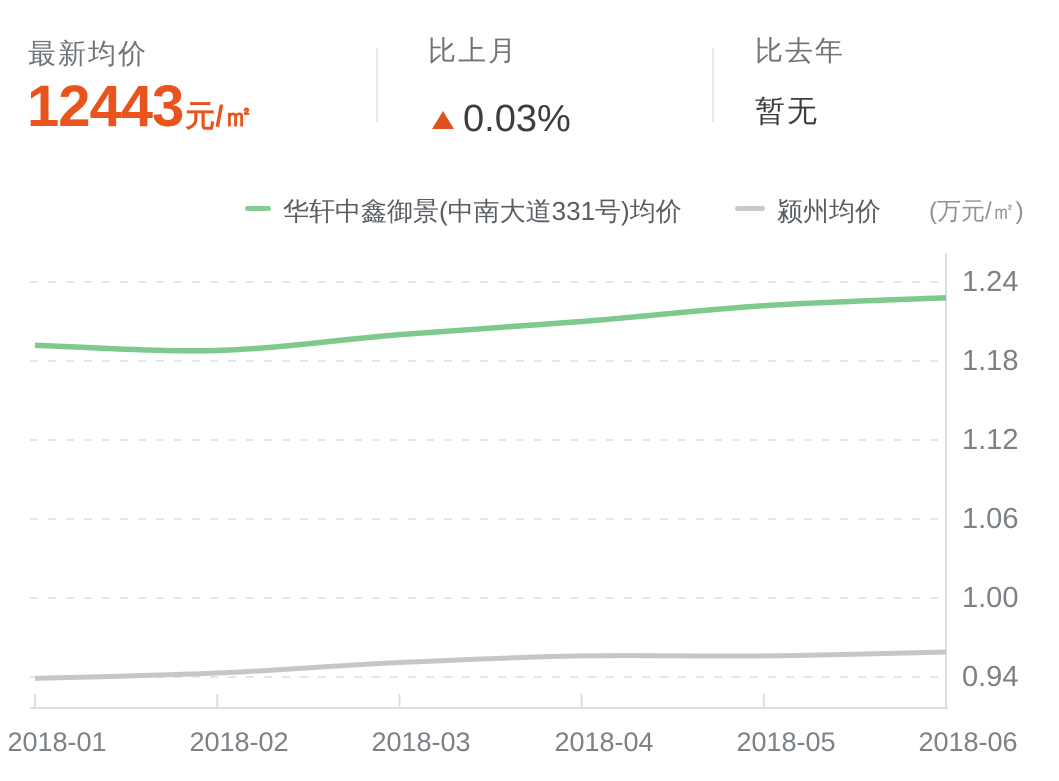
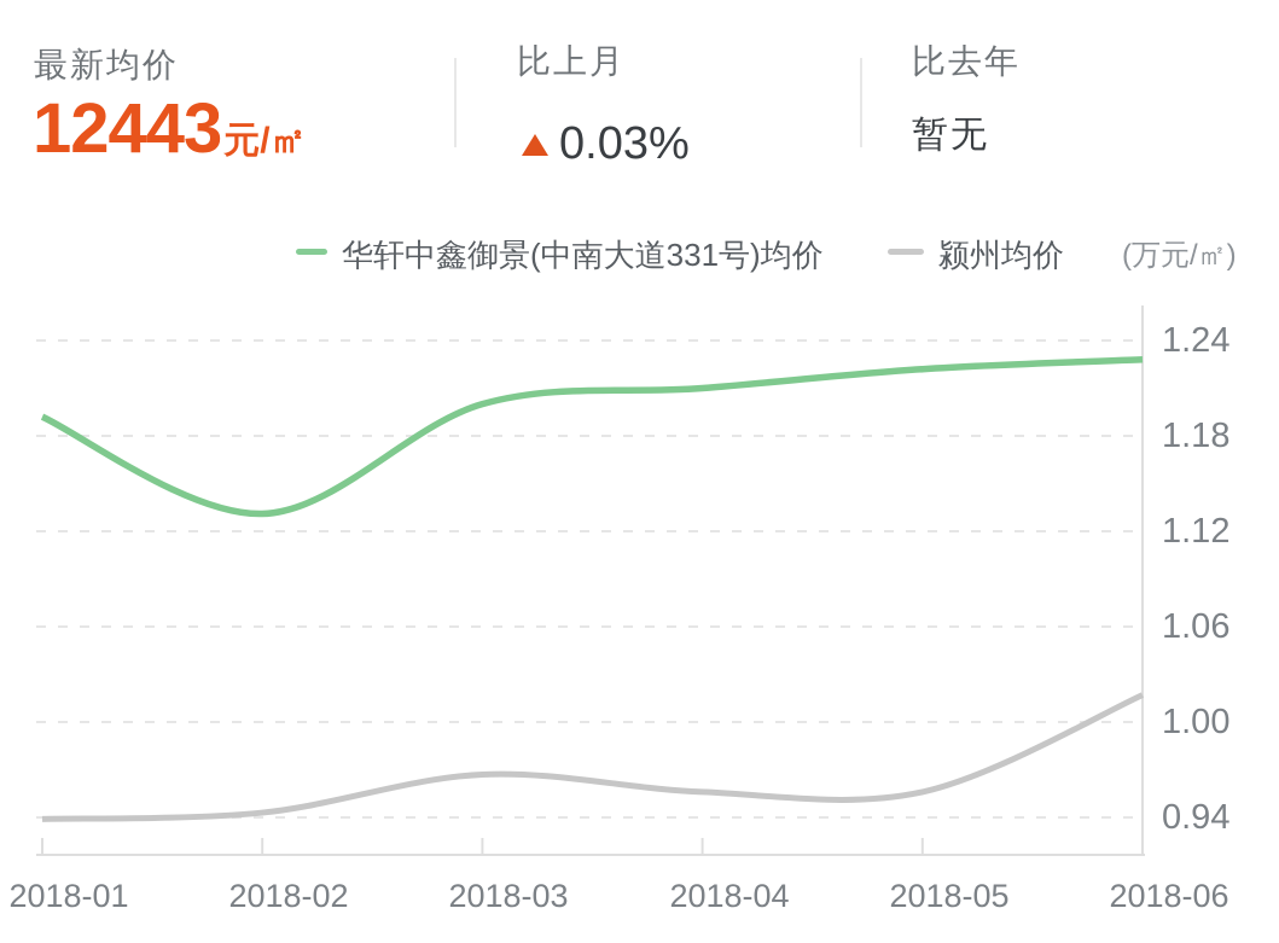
华轩中鑫御景(中南大道331号)均价/2018-02: 1.188 -> 1.131
颍州均价/2018-03: 0.951 -> 0.967
颍州均价/2018-06: 0.959 -> 1.017
